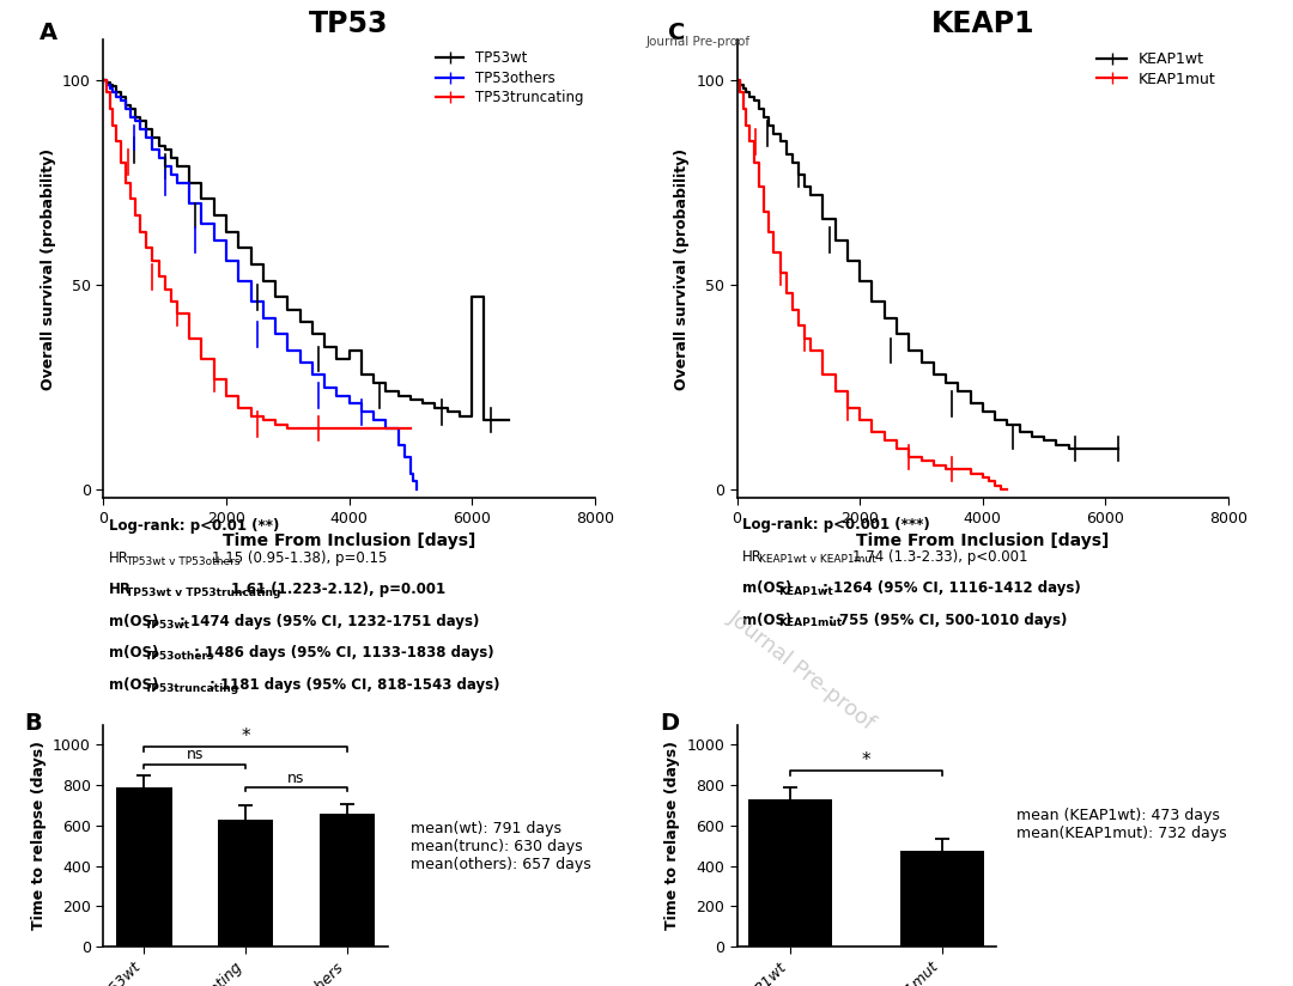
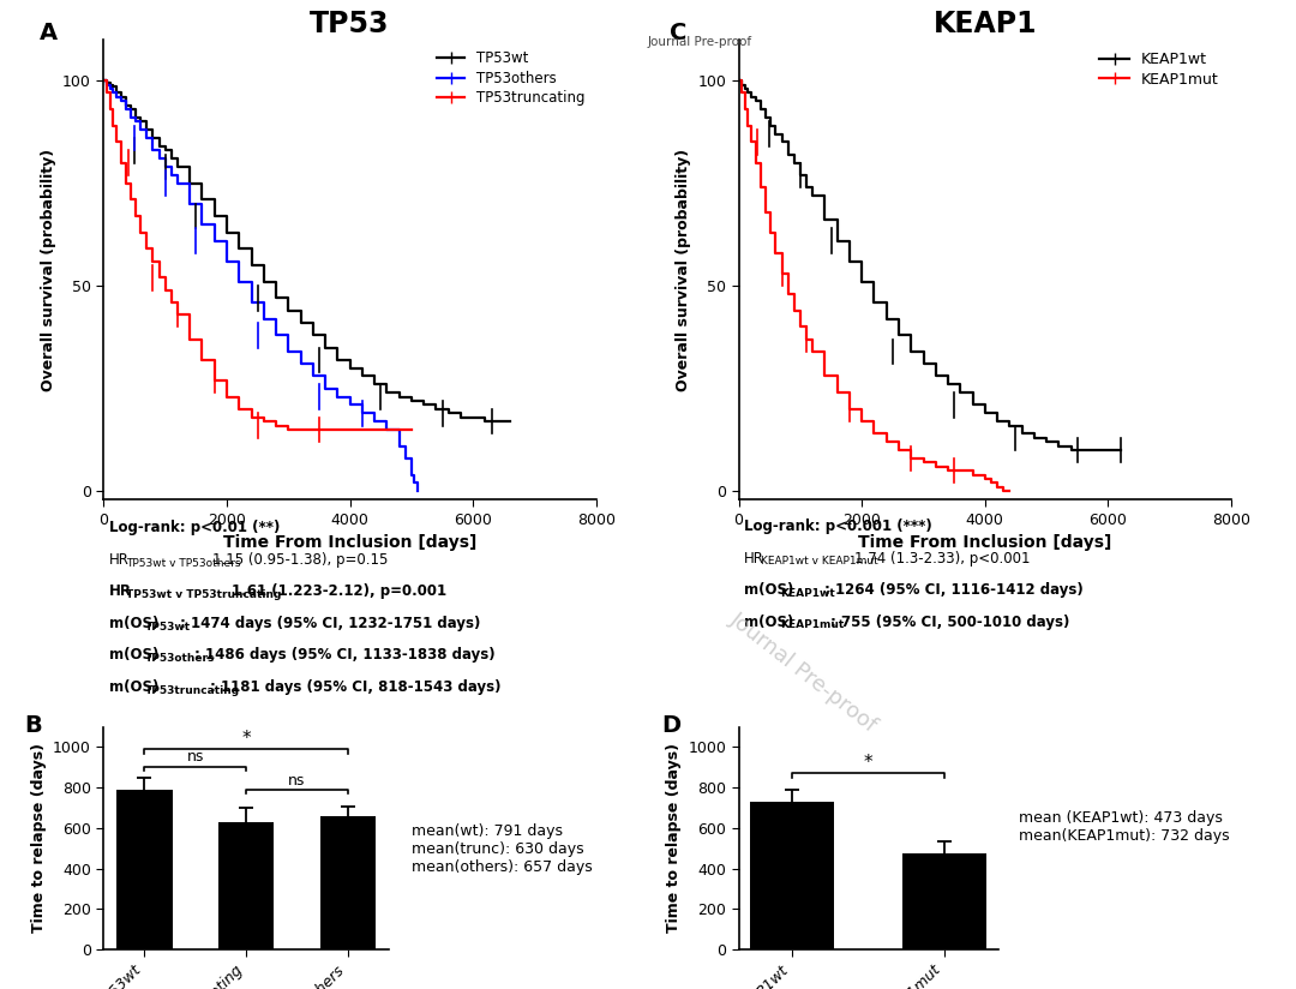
TP53/TP53wt/4000: 34.0 -> 30.0
TP53/TP53wt/6000: 47.0 -> 18.0
